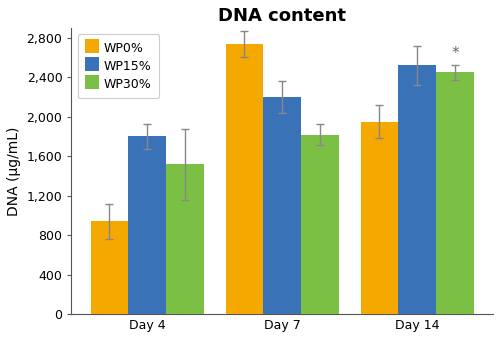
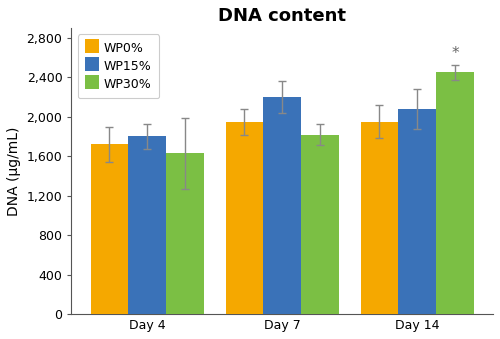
WP0%/Day 4: 940 -> 1,720
WP30%/Day 4: 1,520 -> 1,630
WP0%/Day 7: 2,740 -> 1,950
WP15%/Day 14: 2,520 -> 2,080
